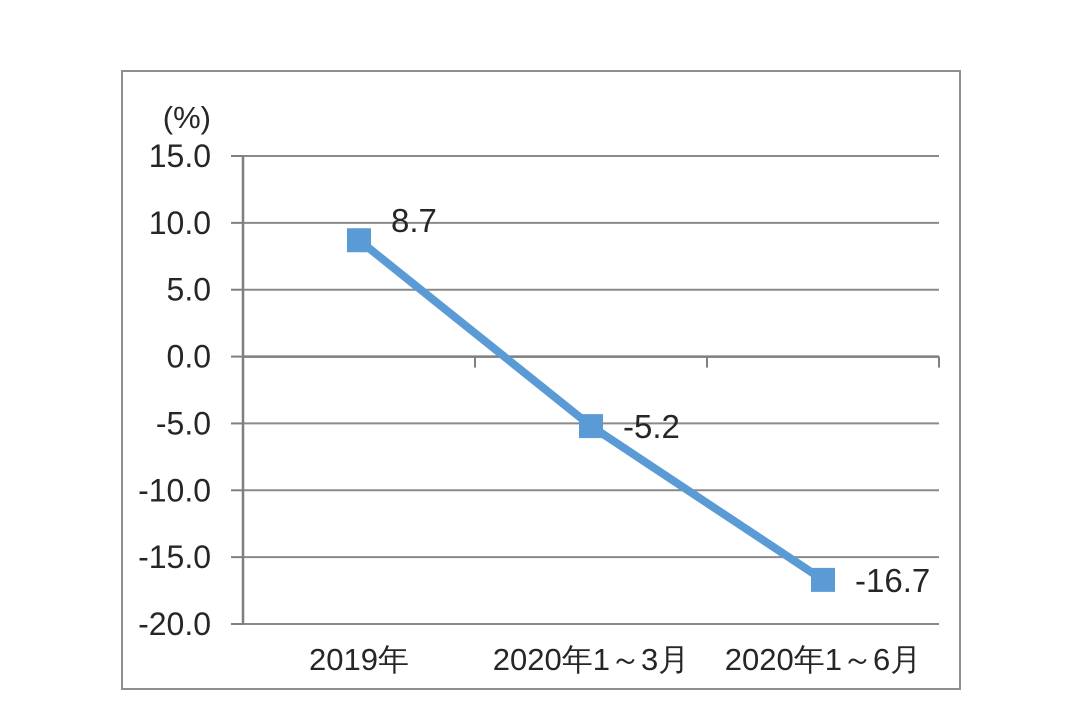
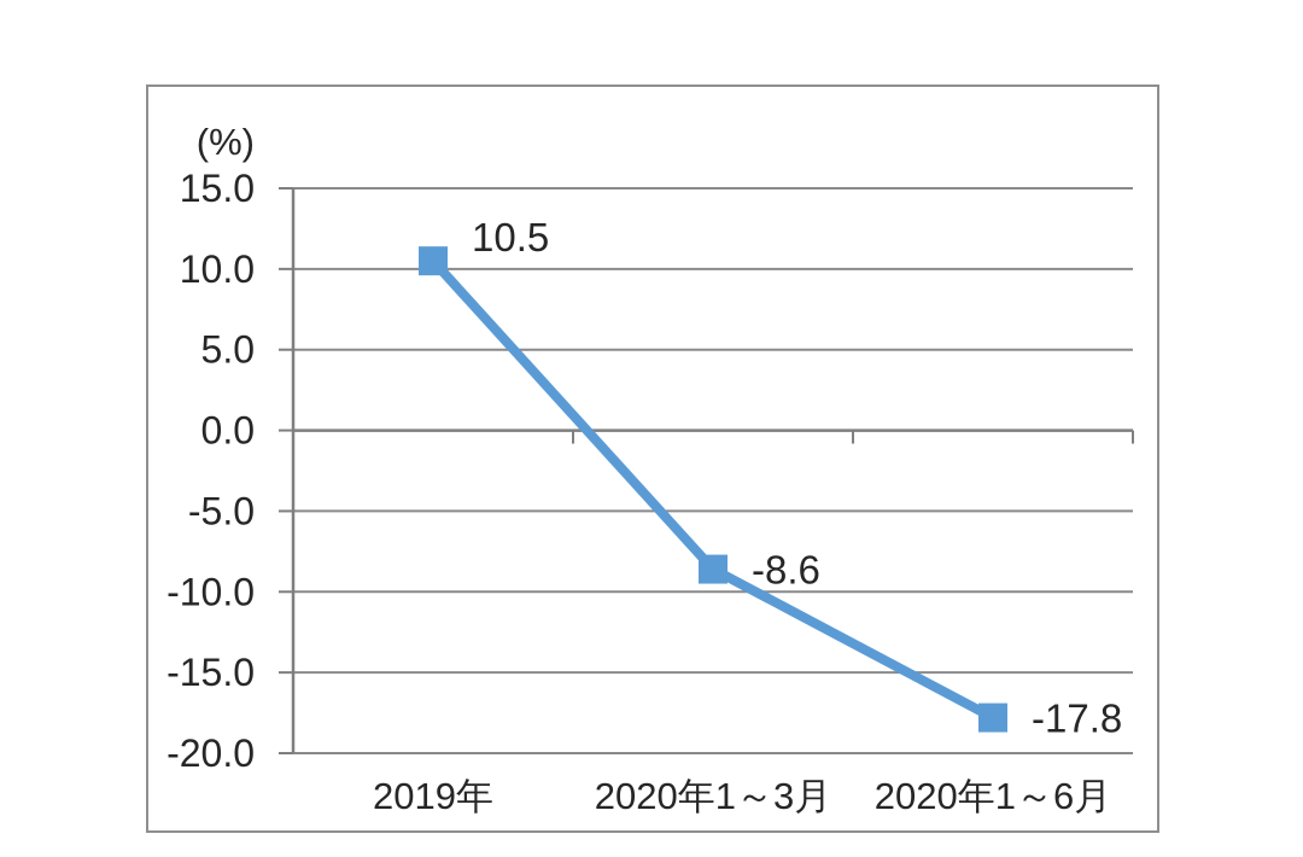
2019年: 8.7 -> 10.5
2020年1～3月: -5.2 -> -8.6
2020年1～6月: -16.7 -> -17.8
